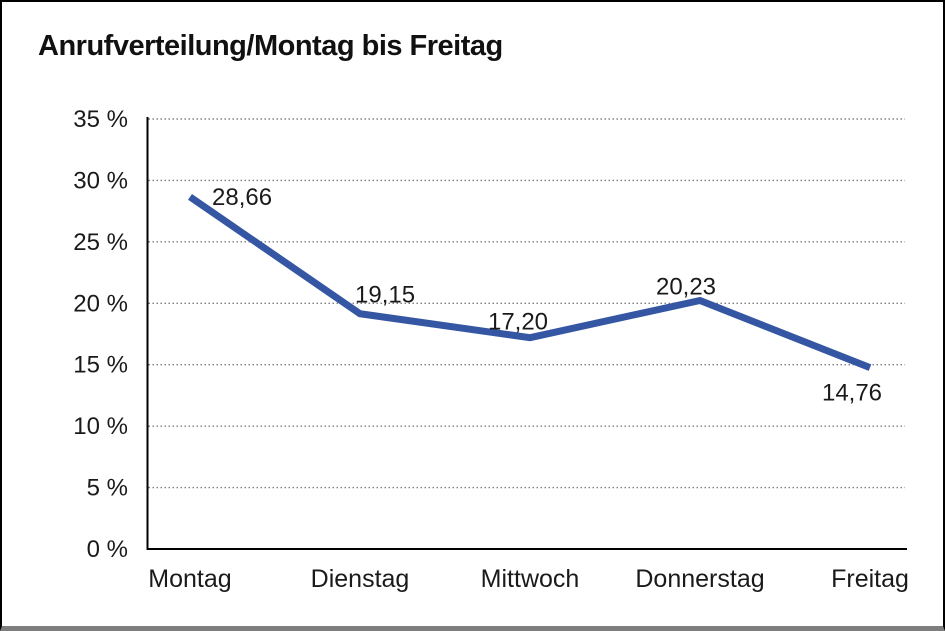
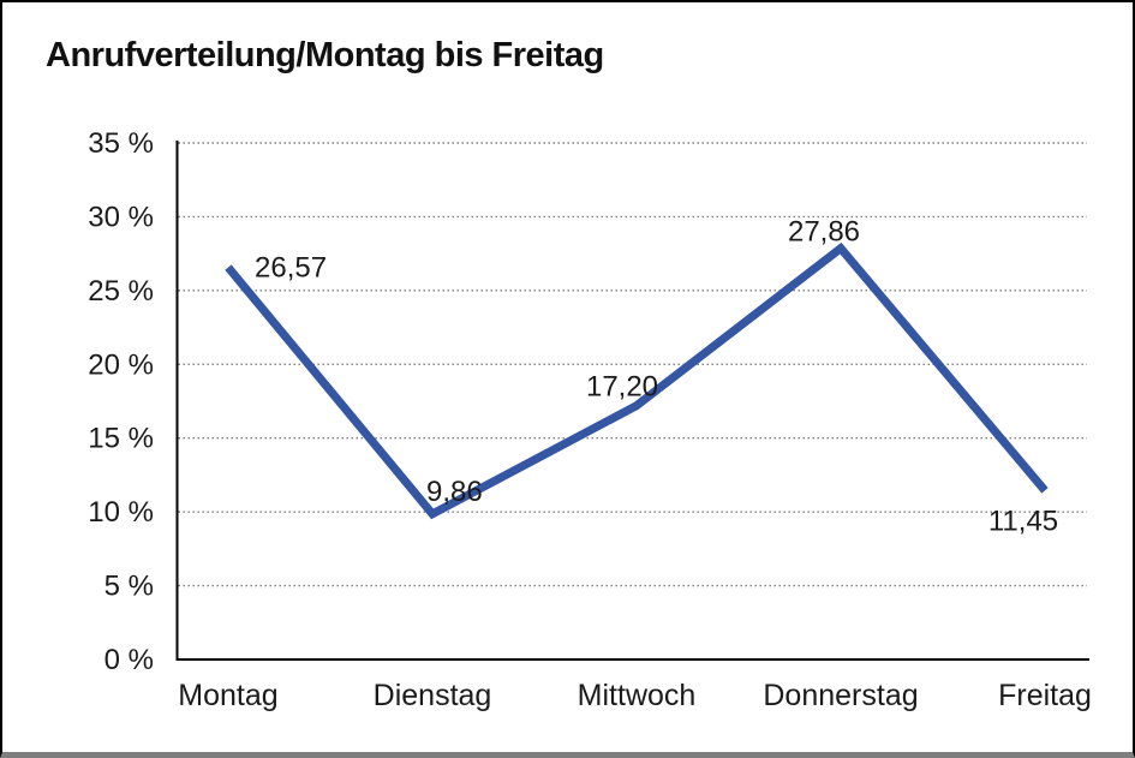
Montag: 28,66 -> 26,57
Dienstag: 19,15 -> 9,86
Donnerstag: 20,23 -> 27,86
Freitag: 14,76 -> 11,45
